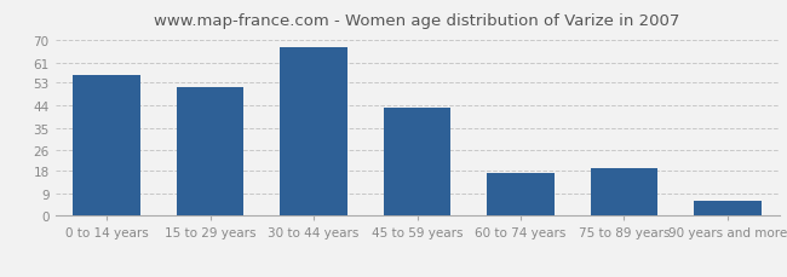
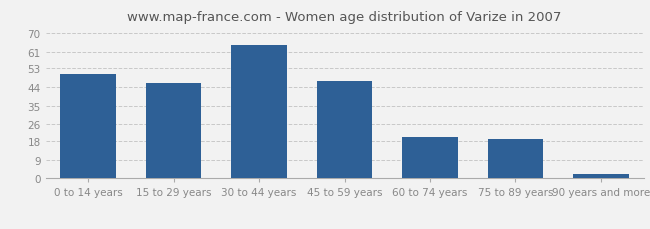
0 to 14 years: 56 -> 50
15 to 29 years: 51 -> 46
30 to 44 years: 67 -> 64
45 to 59 years: 43 -> 47
60 to 74 years: 17 -> 20
90 years and more: 6 -> 2
